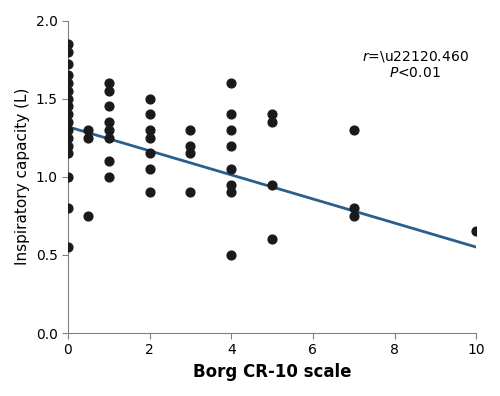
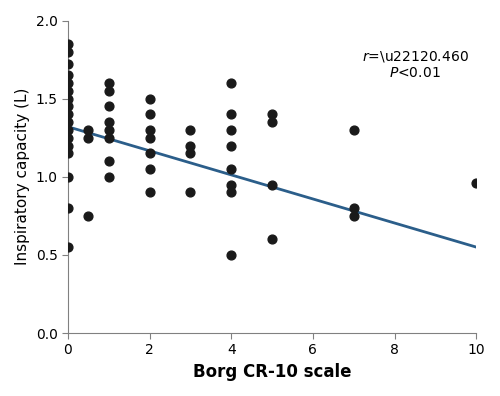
10: 0.65 -> 0.96
